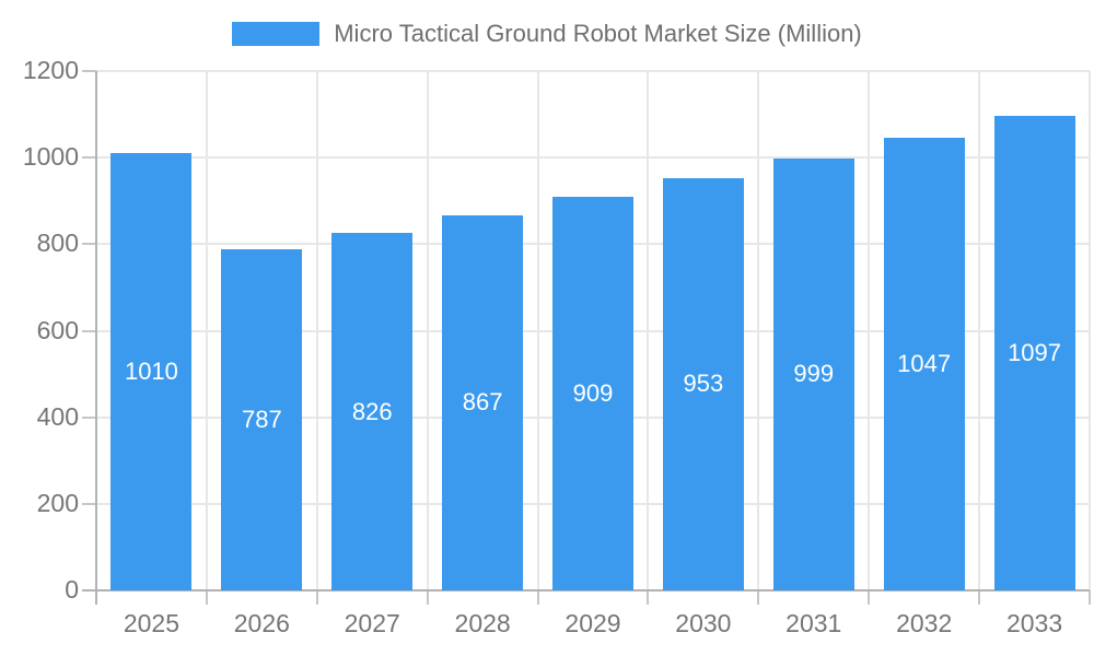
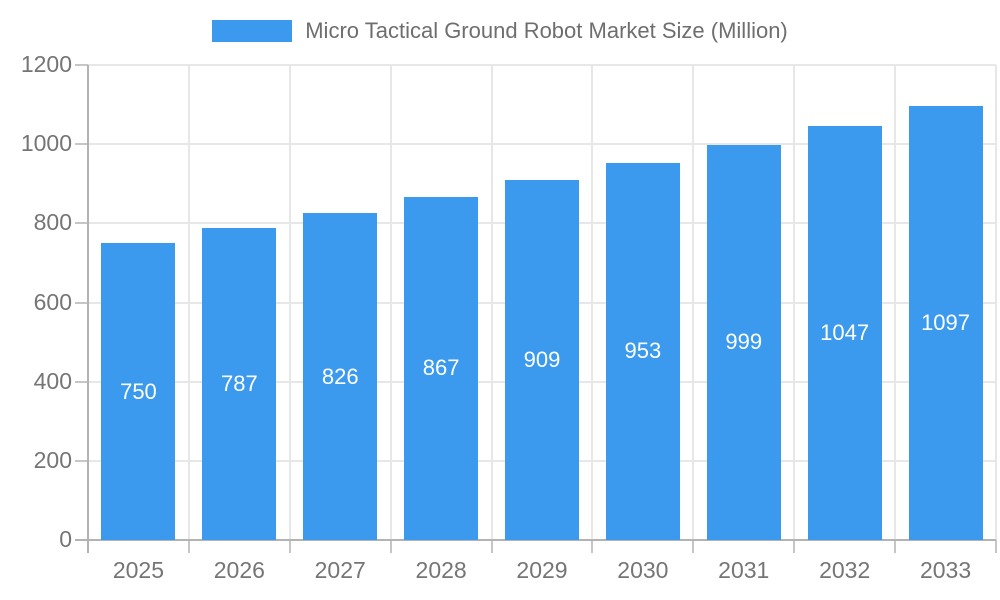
2025: 1010 -> 750
